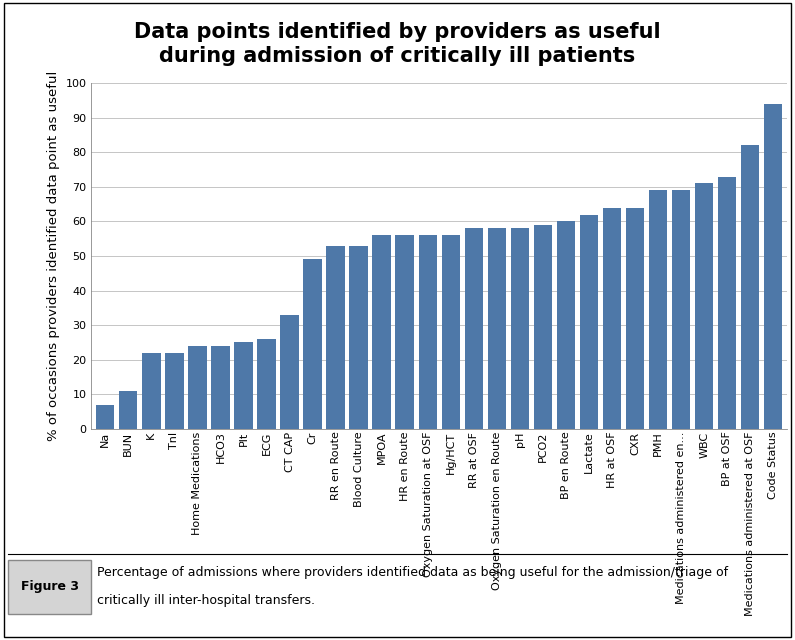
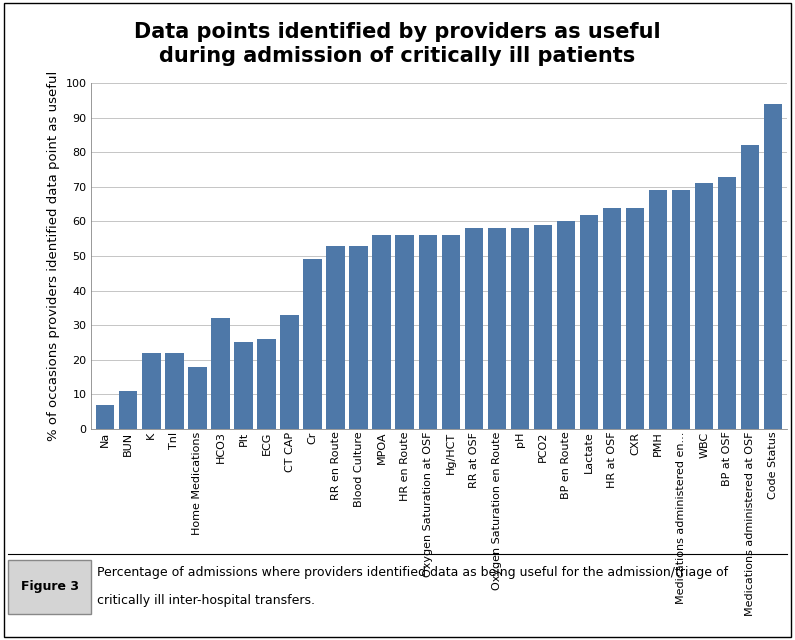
Home Medications: 24 -> 18
HCO3: 24 -> 32
